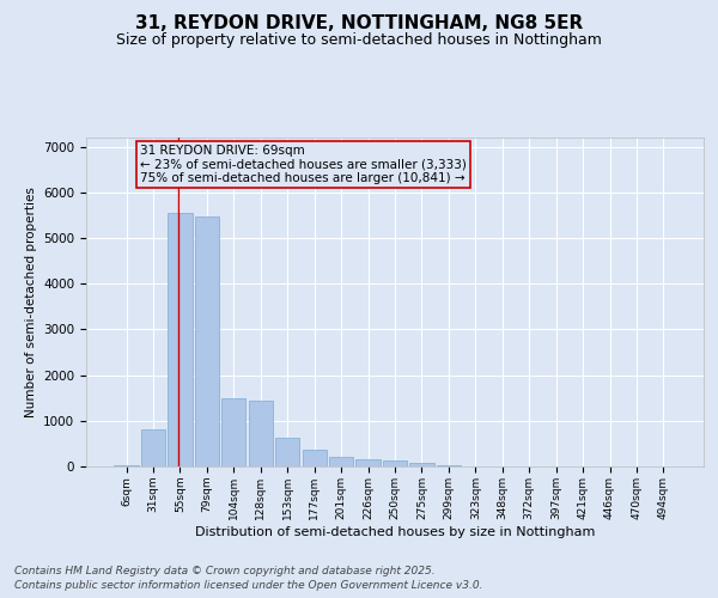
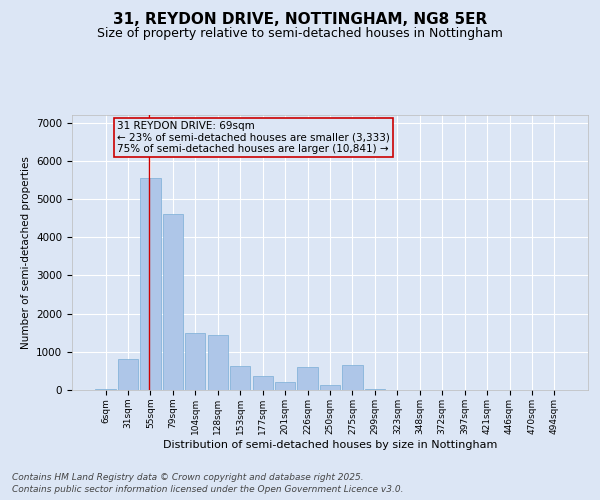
79sqm: 5480 -> 4600
226sqm: 160 -> 600
275sqm: 80 -> 650
